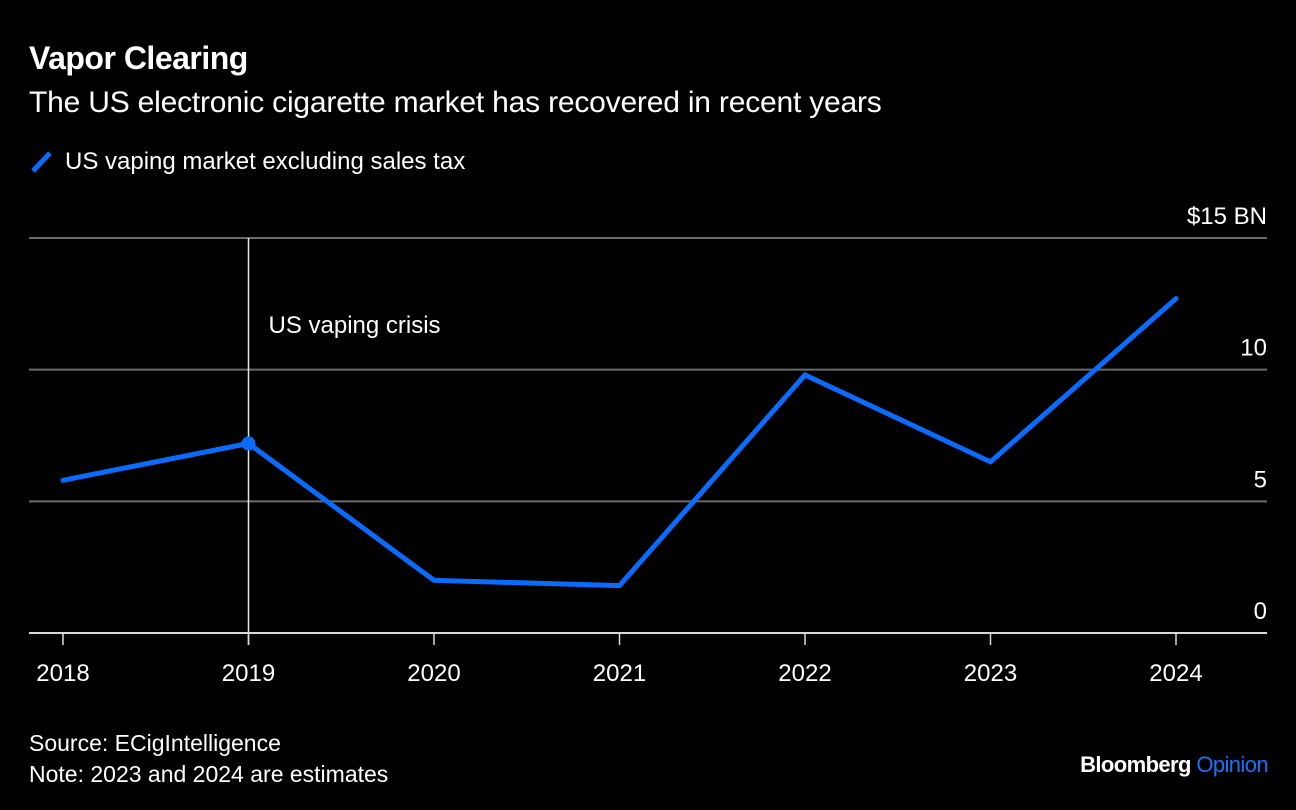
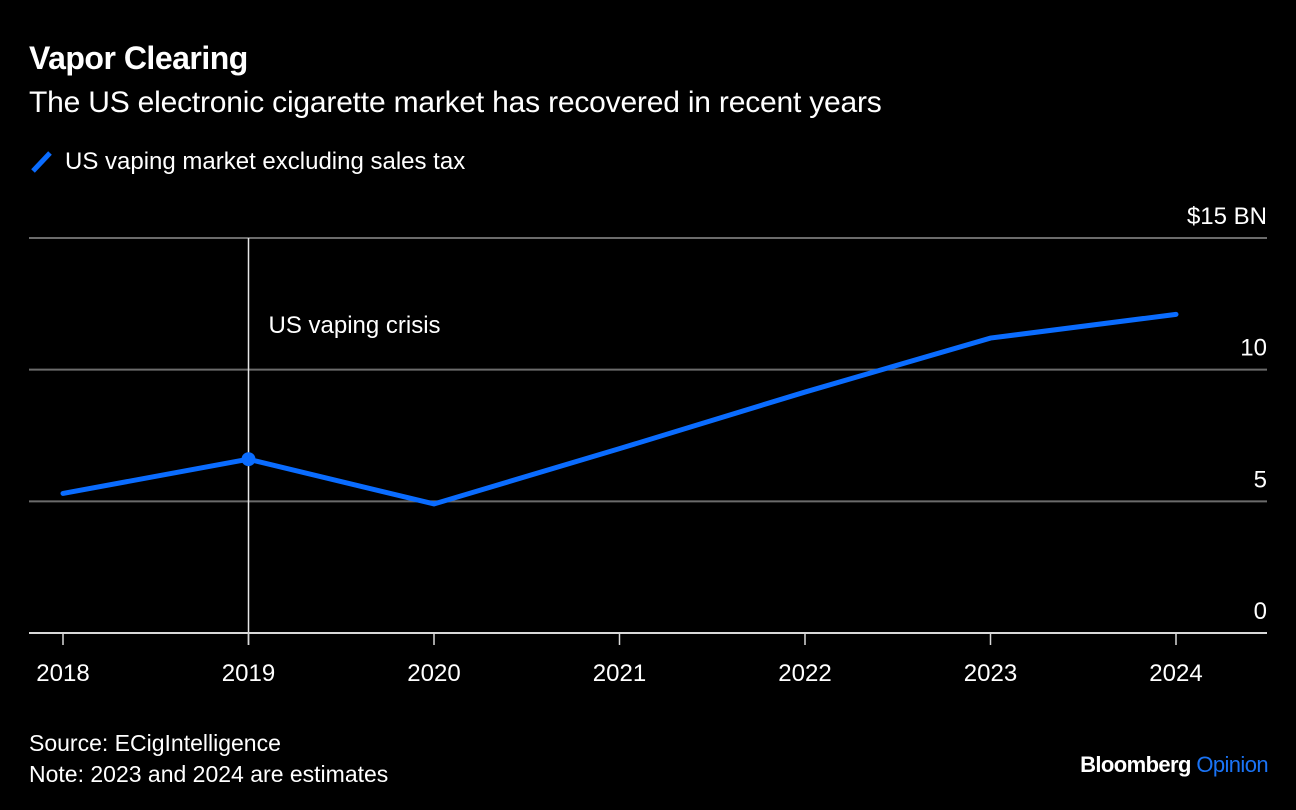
2018: 5.8 -> 5.3
2019: 7.2 -> 6.6
2020: 2.0 -> 4.9
2021: 1.8 -> 7.0
2022: 9.8 -> 9.2
2023: 6.5 -> 11.2
2024: 12.7 -> 12.1
